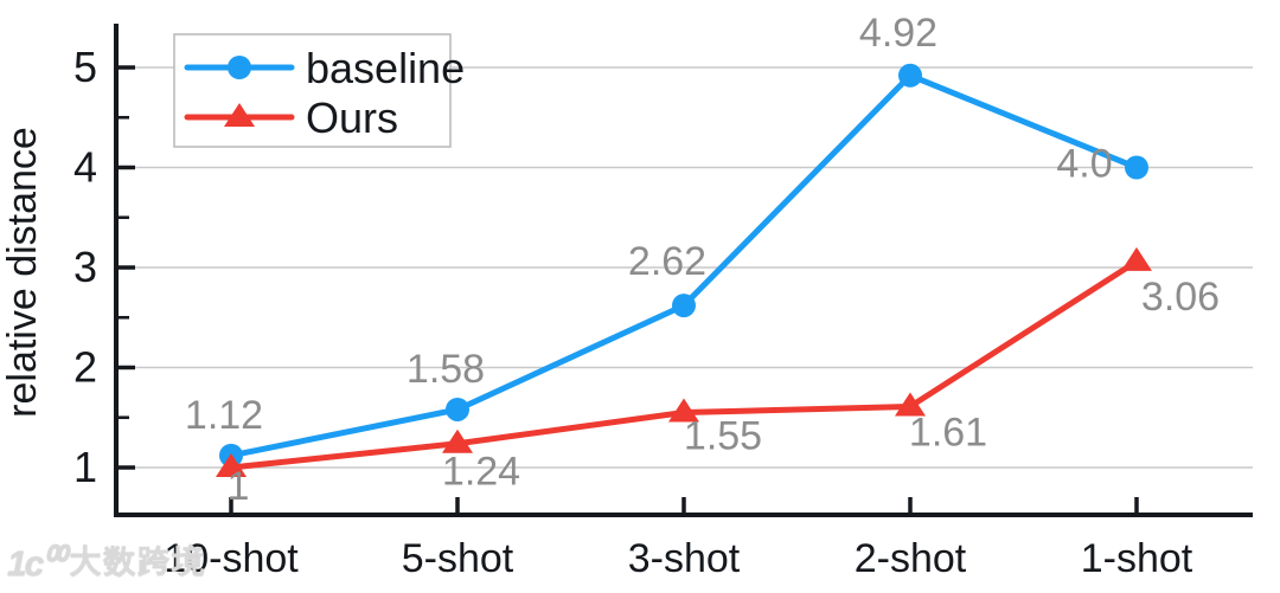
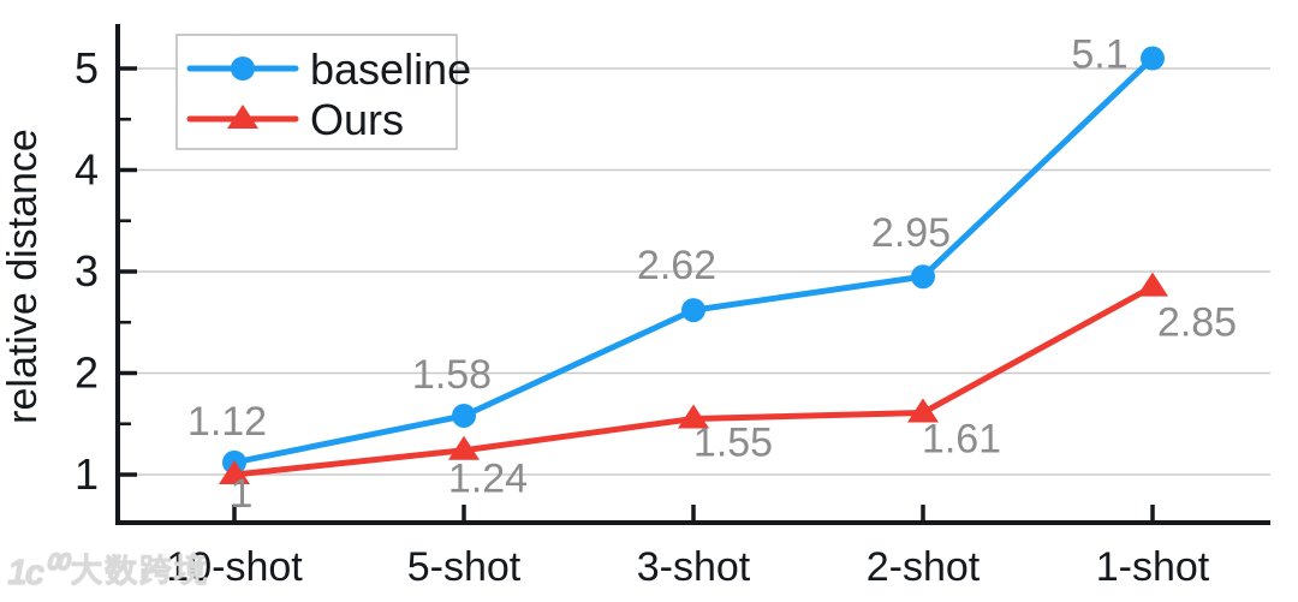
baseline/2-shot: 4.92 -> 2.95
baseline/1-shot: 4.0 -> 5.1
Ours/1-shot: 3.06 -> 2.85
